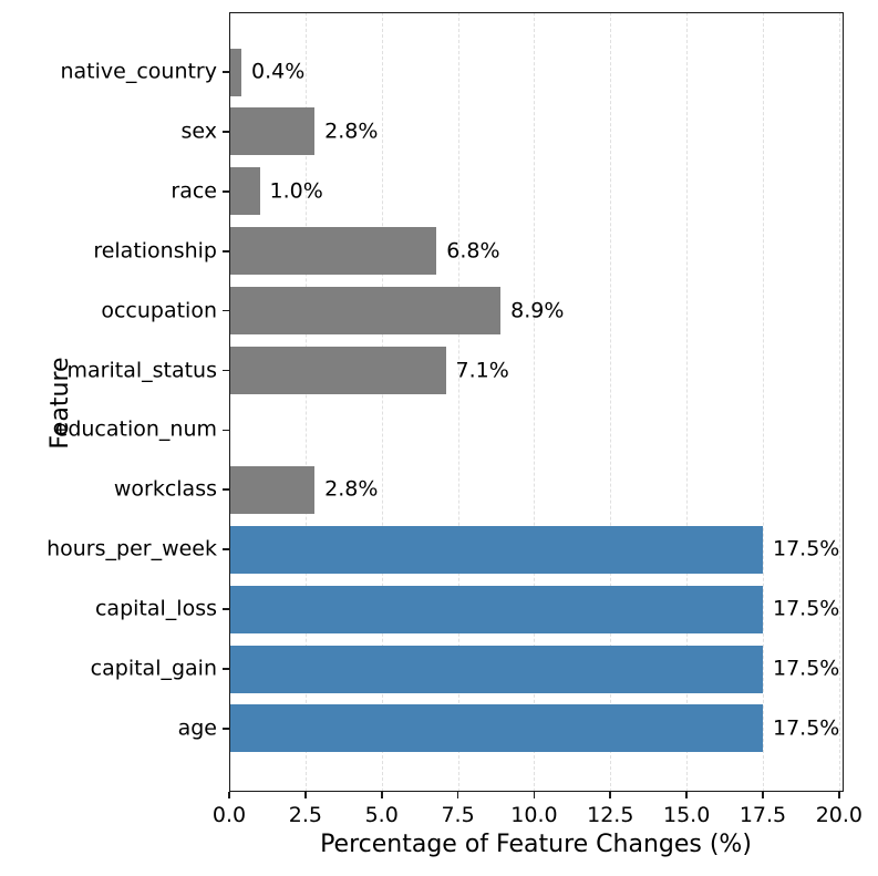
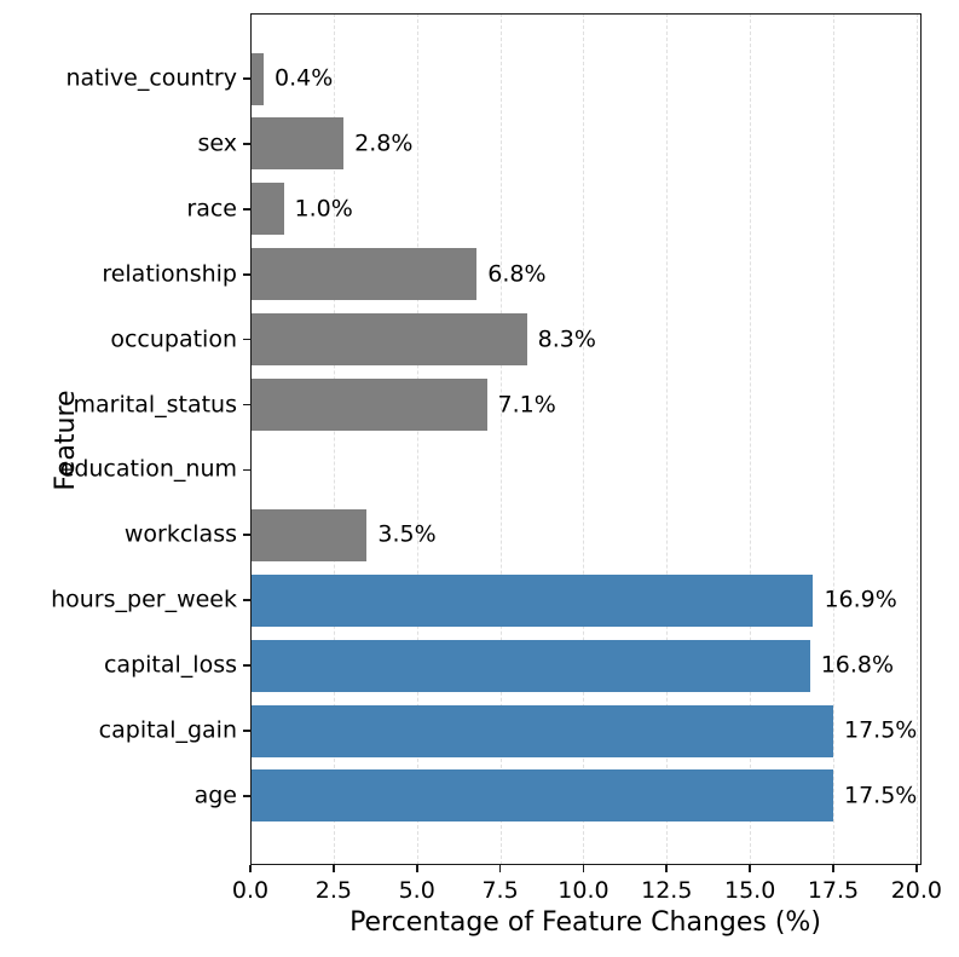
occupation: 8.9% -> 8.3%
workclass: 2.8% -> 3.5%
hours_per_week: 17.5% -> 16.9%
capital_loss: 17.5% -> 16.8%
